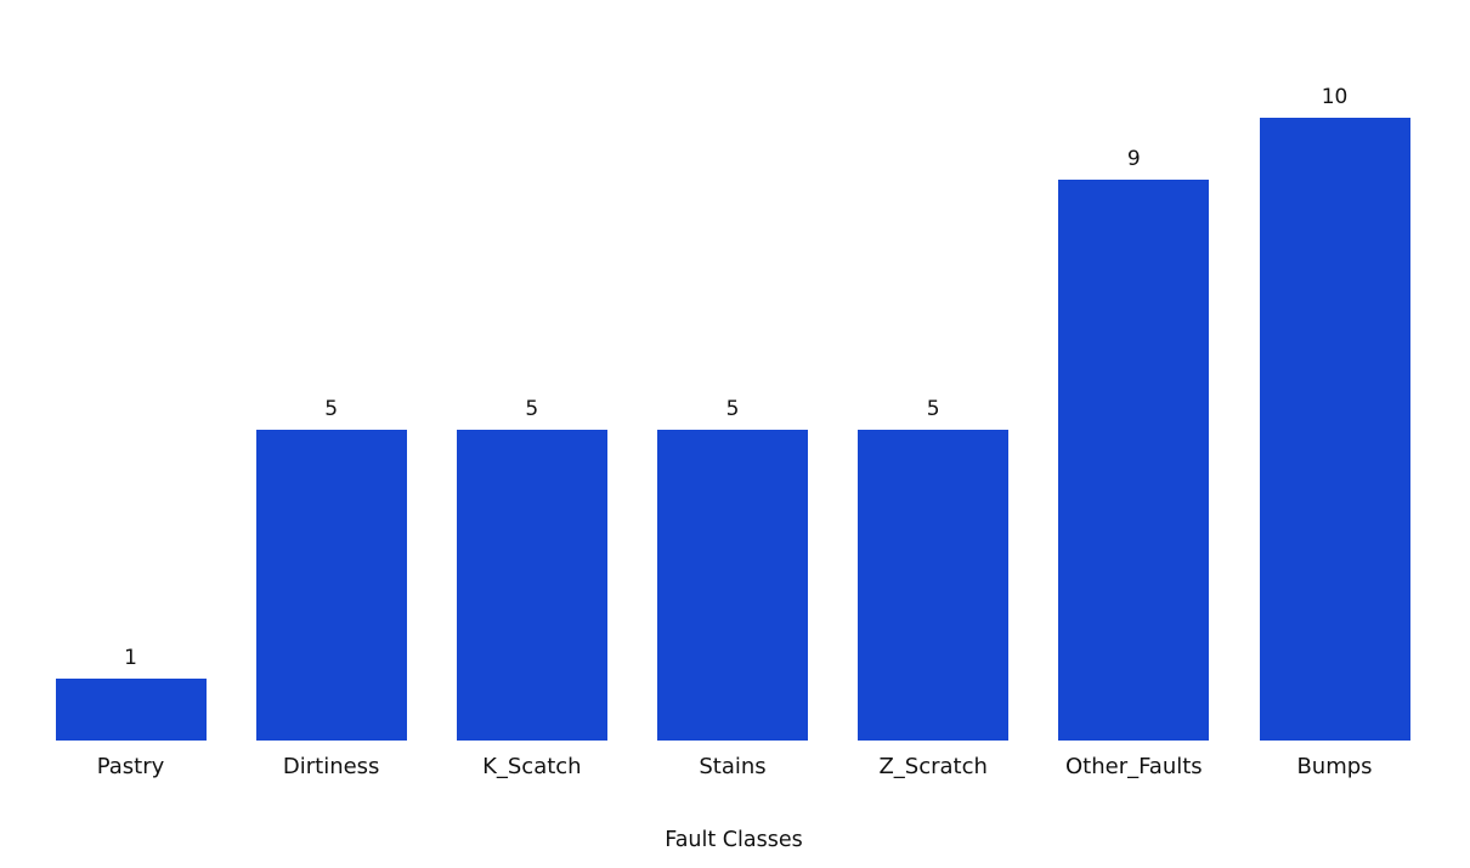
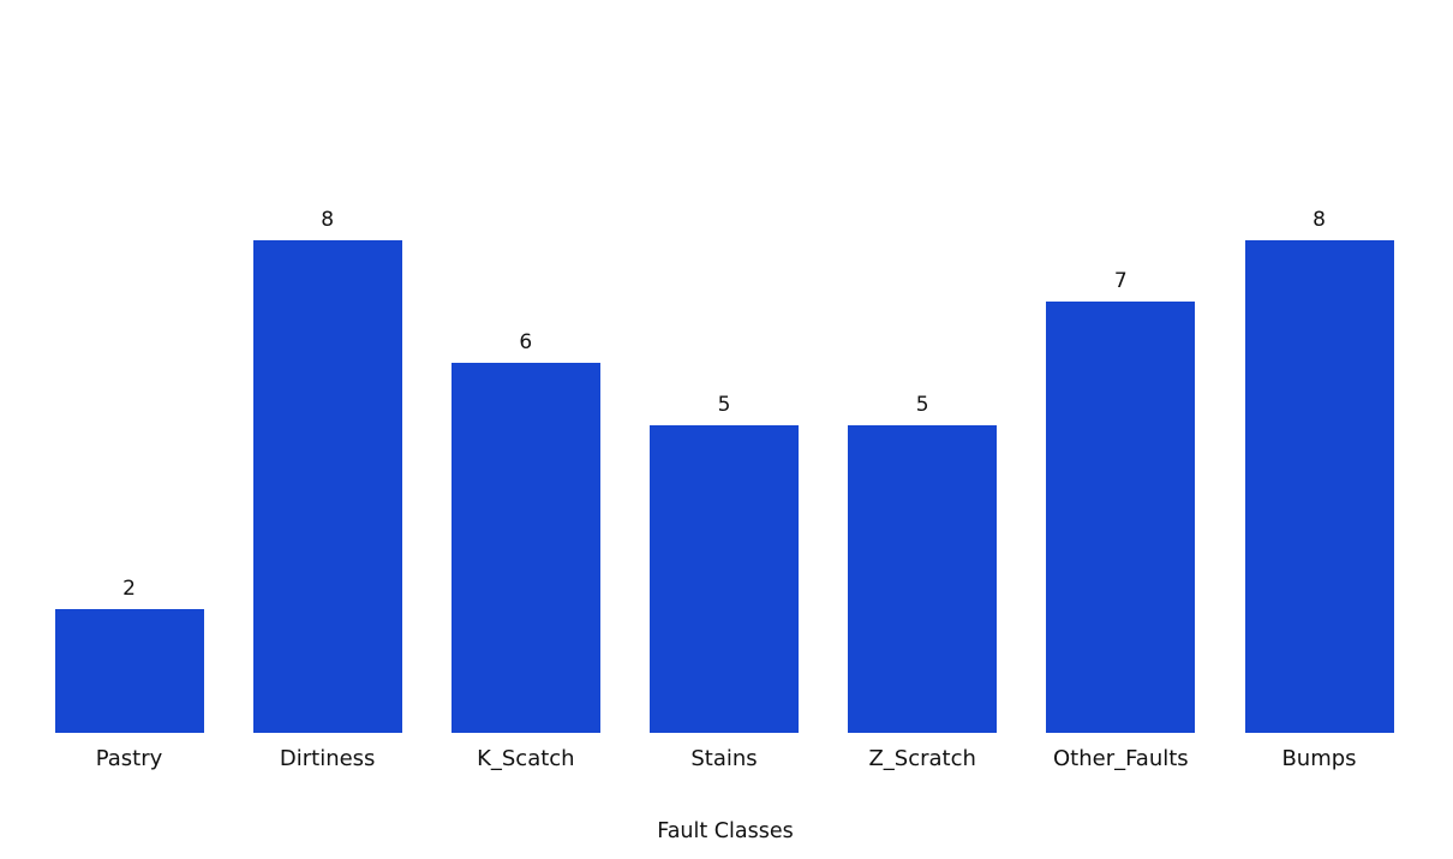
Pastry: 1 -> 2
Dirtiness: 5 -> 8
K_Scatch: 5 -> 6
Other_Faults: 9 -> 7
Bumps: 10 -> 8
